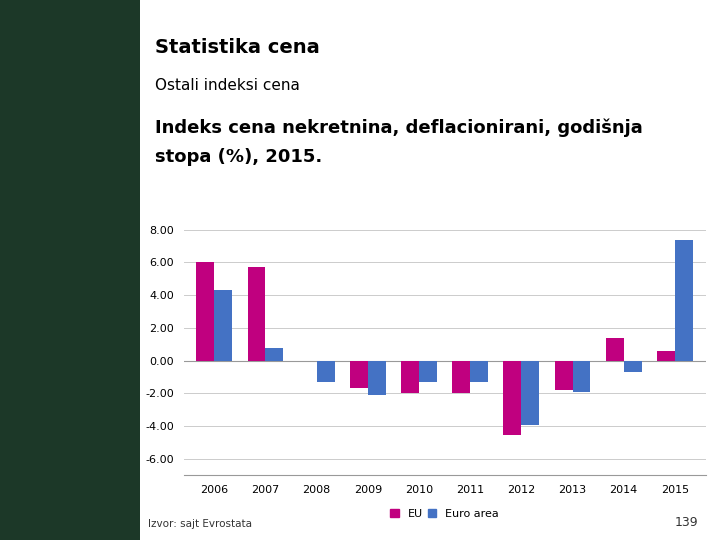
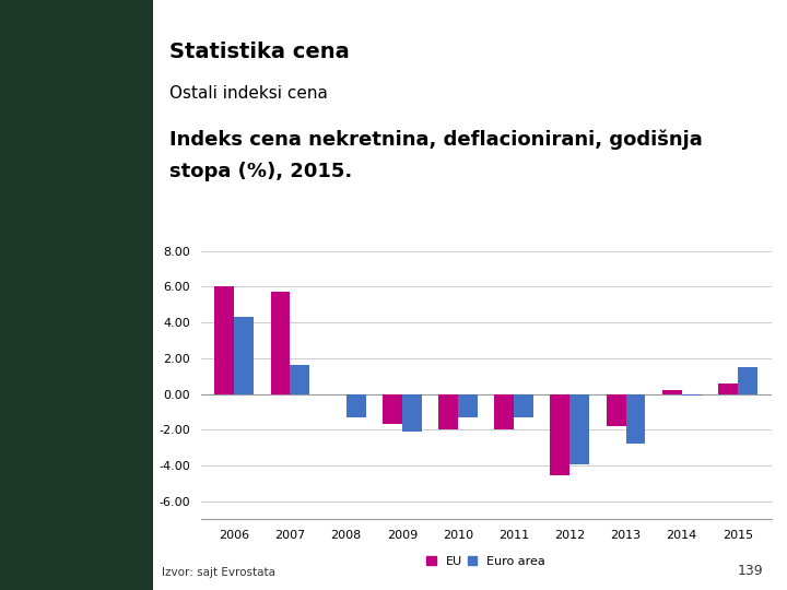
Euro area/2007: 0.8 -> 1.6
Euro area/2013: -1.9 -> -2.8
EU/2014: 1.4 -> 0.2
Euro area/2014: -0.7 -> -0.1
Euro area/2015: 7.4 -> 1.5
